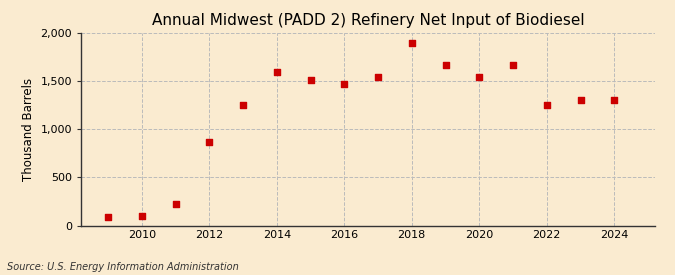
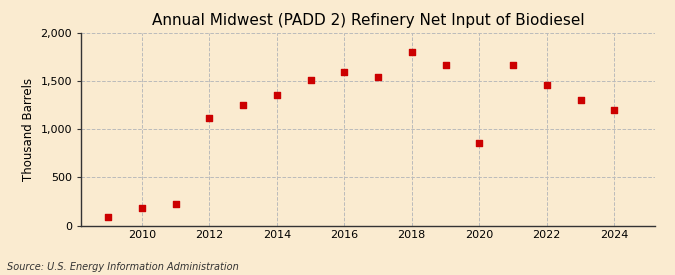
2010: 100 -> 180
2012: 870 -> 1,120
2014: 1,590 -> 1,360
2016: 1,470 -> 1,600
2018: 1,900 -> 1,800
2020: 1,540 -> 860
2022: 1,250 -> 1,460
2024: 1,300 -> 1,200
